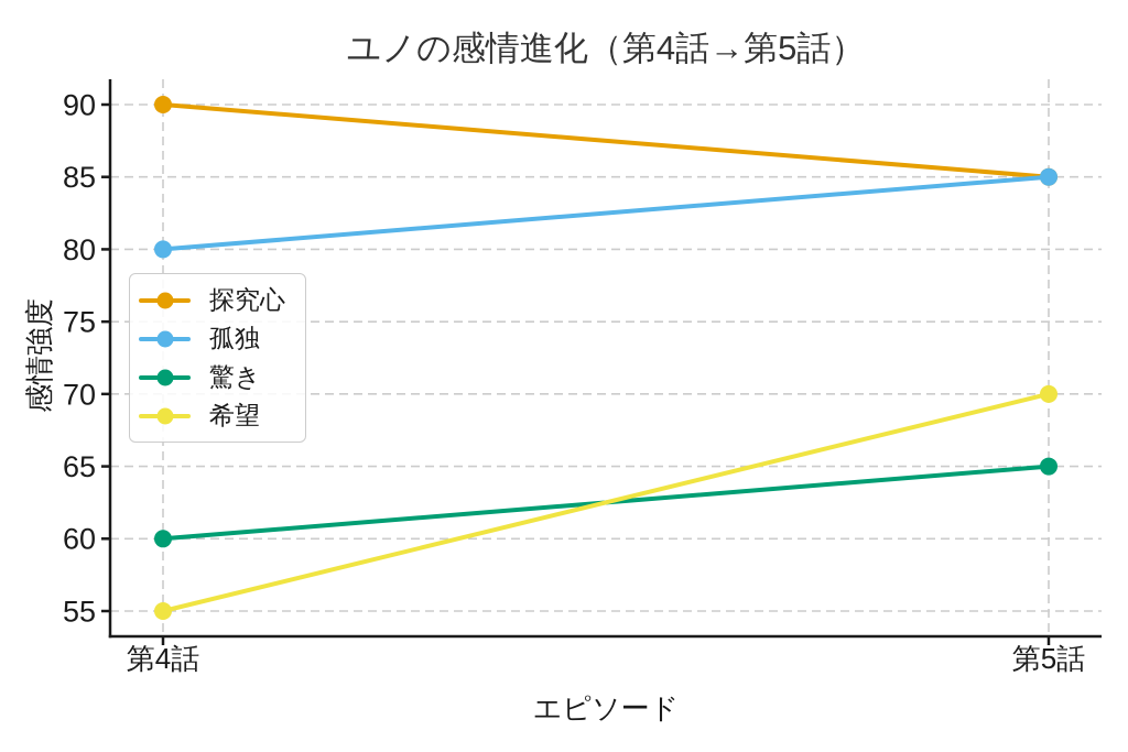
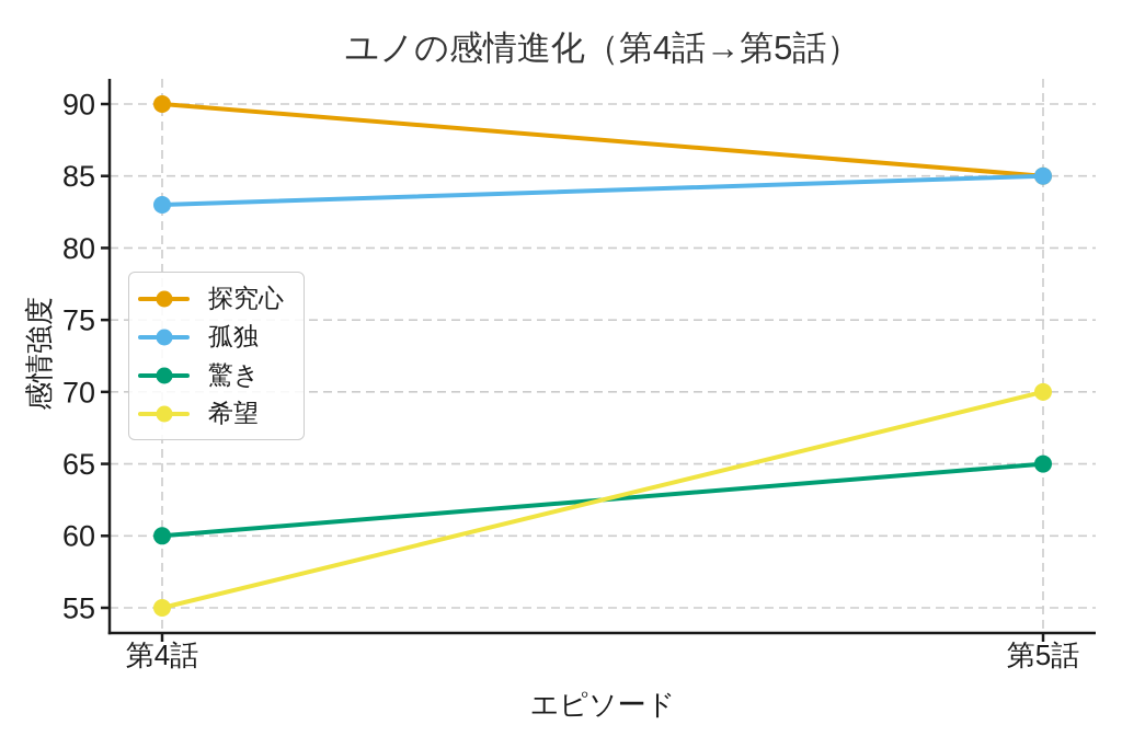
孤独/第4話: 80 -> 83
